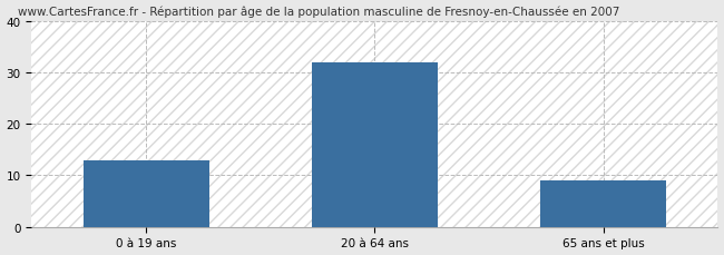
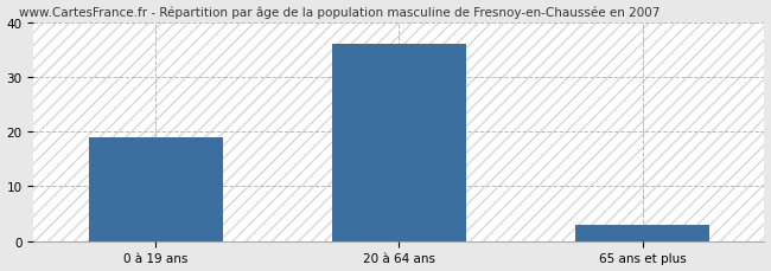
0 à 19 ans: 13 -> 19
20 à 64 ans: 32 -> 36
65 ans et plus: 9 -> 3
